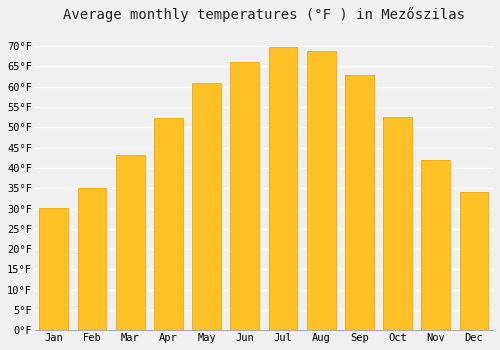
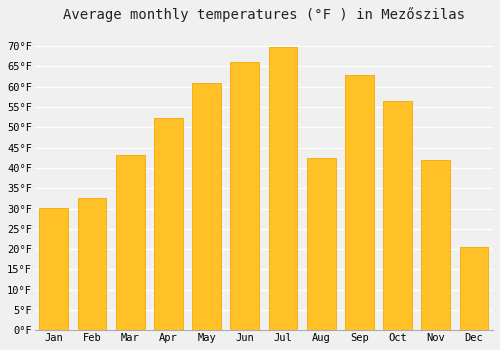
Feb: 35.1°F -> 32.5°F
Aug: 68.9°F -> 42.5°F
Oct: 52.5°F -> 56.5°F
Dec: 34.0°F -> 20.5°F
